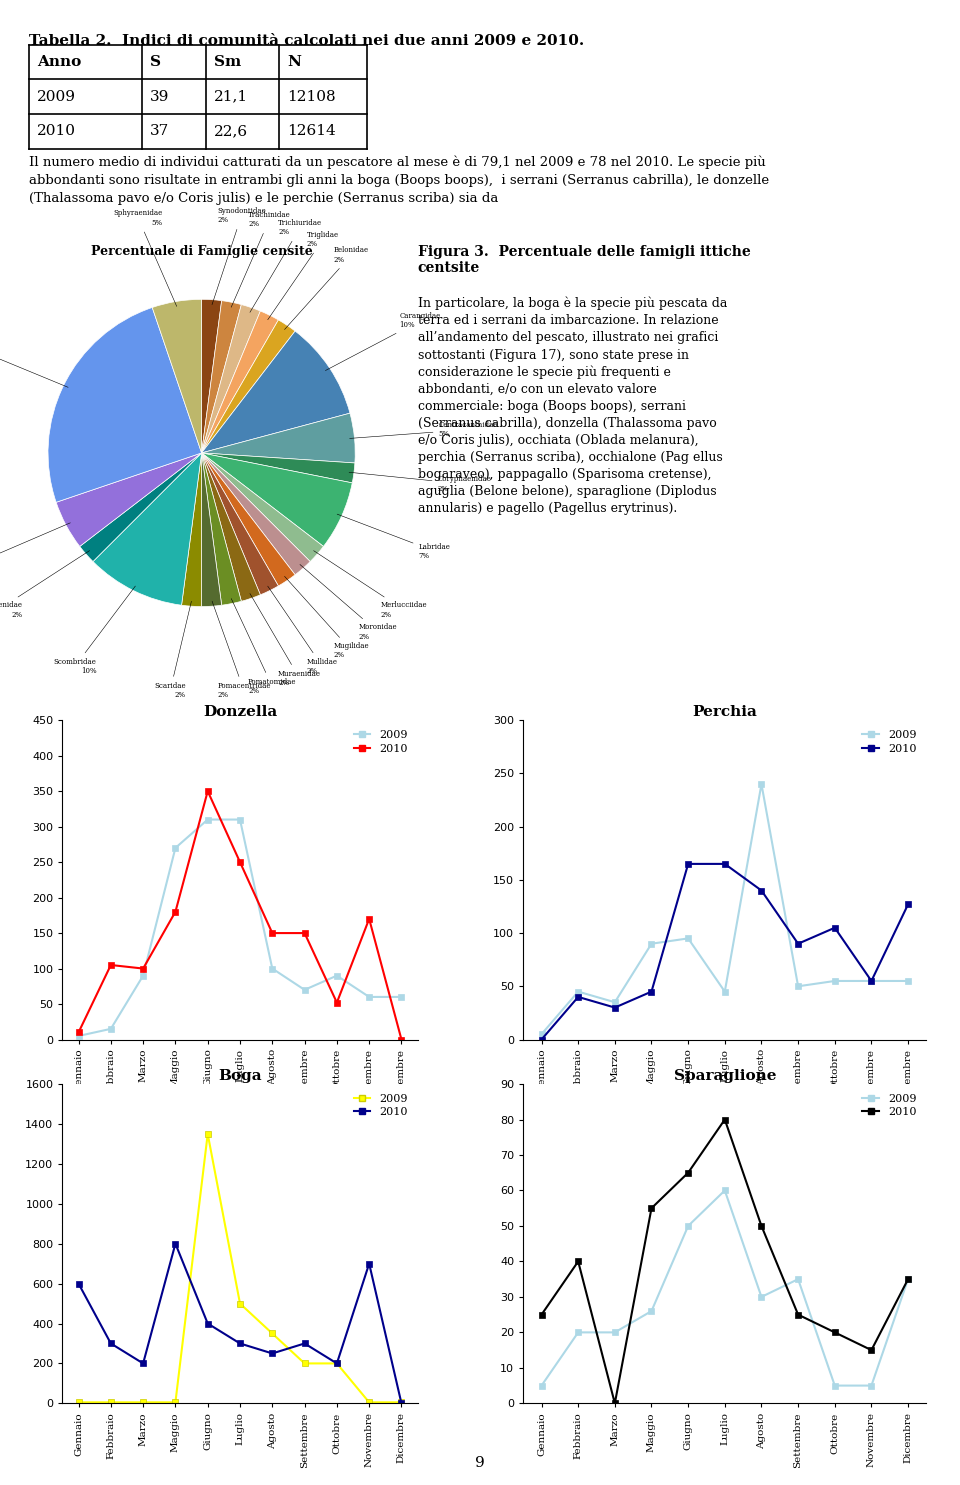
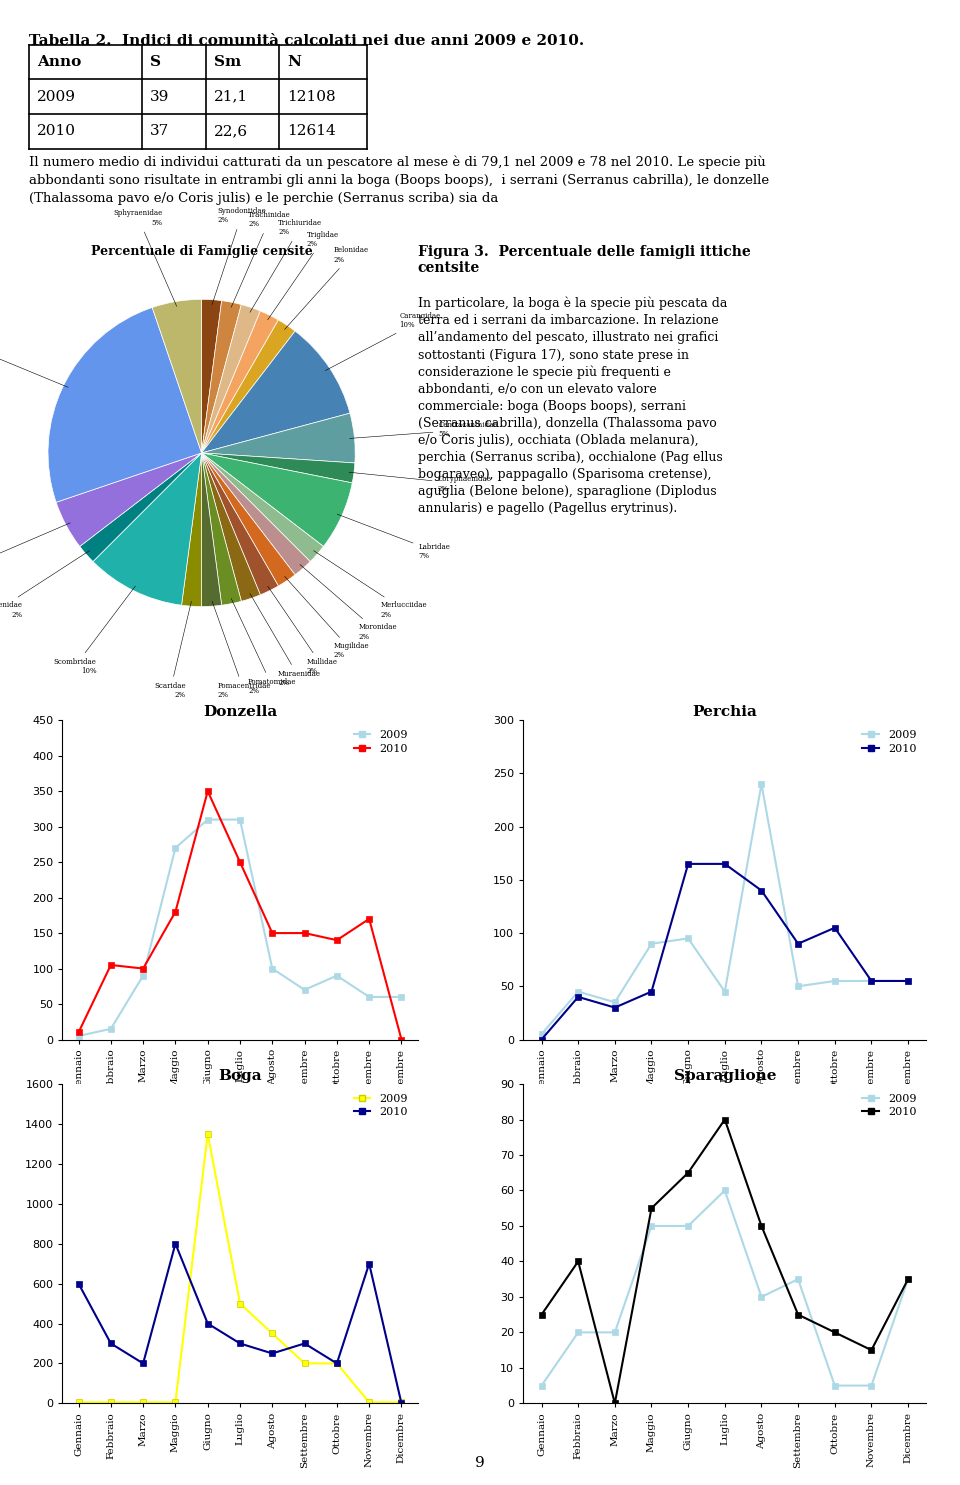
Donzella/2010/Ottobre: 52 -> 140
Perchia/2010/Dicembre: 127 -> 55
Sparaglione/2009/Maggio: 26 -> 50
